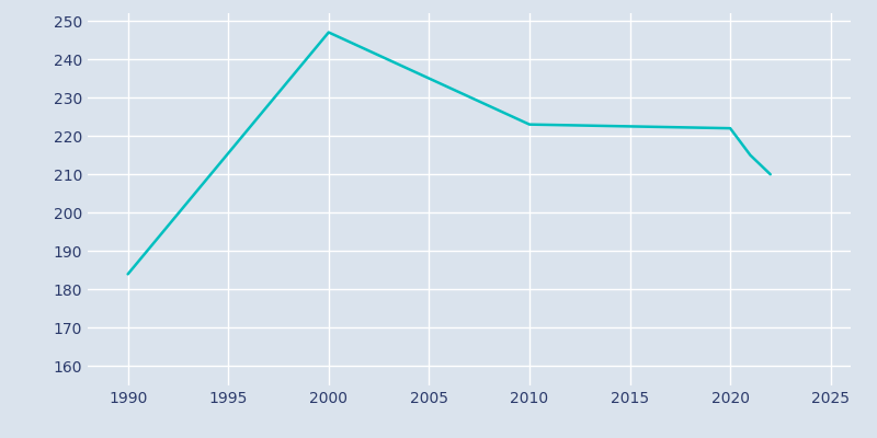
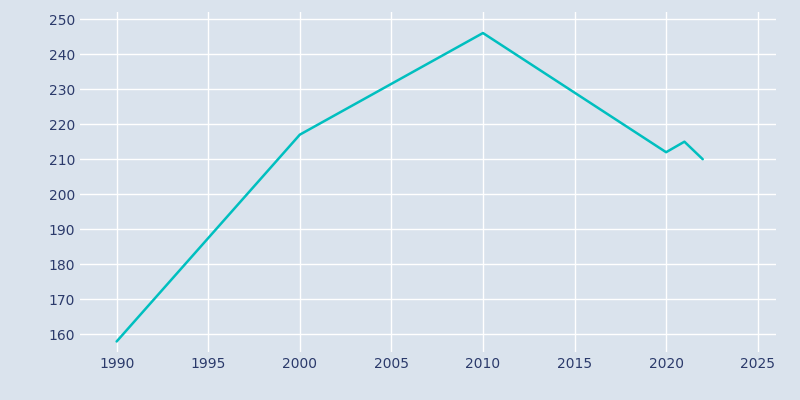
1990: 184 -> 158
2000: 247 -> 217
2010: 223 -> 246
2020: 222 -> 212
